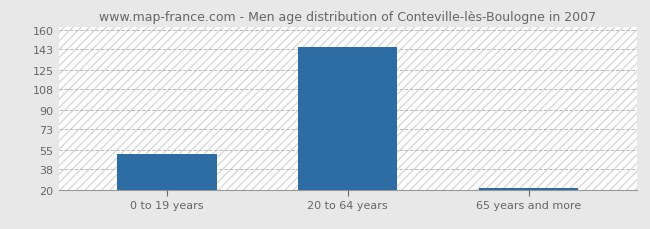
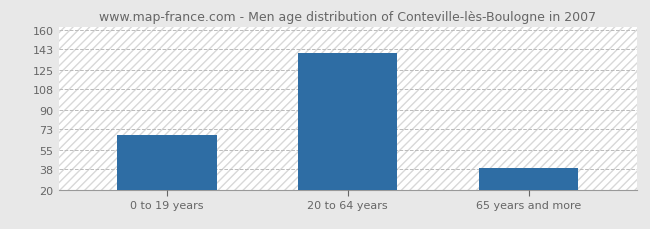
0 to 19 years: 51 -> 68
20 to 64 years: 145 -> 140
65 years and more: 22 -> 39
